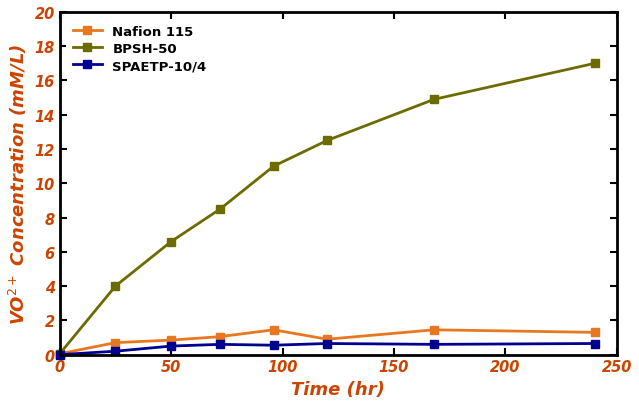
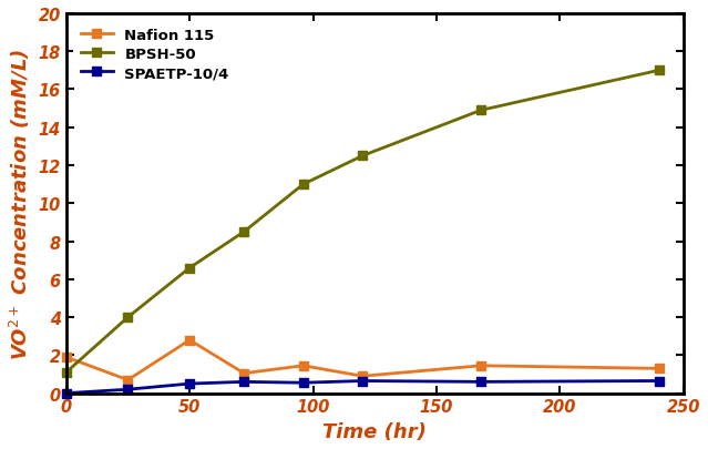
Nafion 115/0: 0.1 -> 1.9
BPSH-50/0: 0.1 -> 1.1
Nafion 115/50: 0.8 -> 2.8
